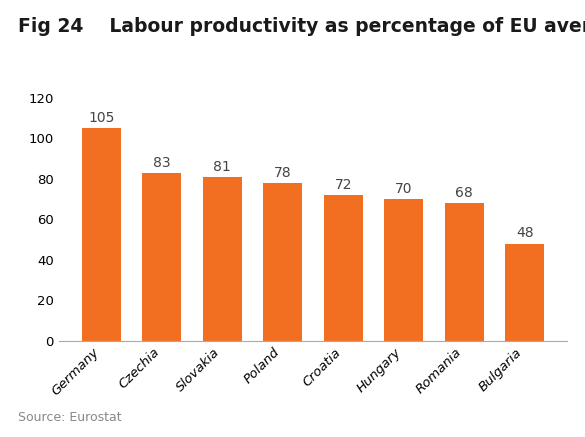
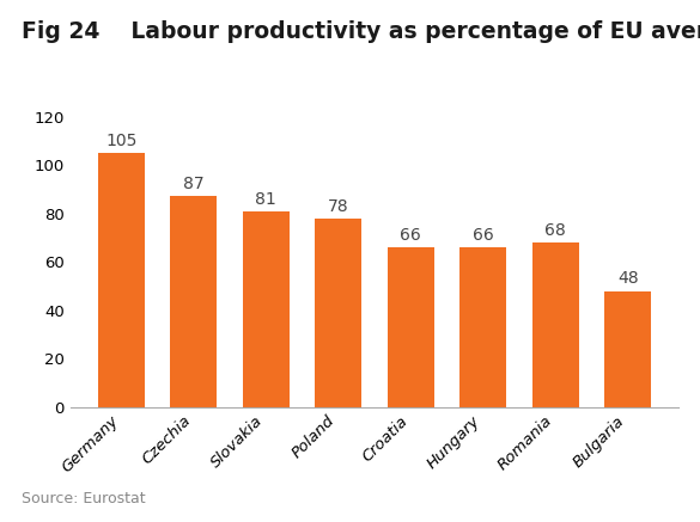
Czechia: 83 -> 87
Croatia: 72 -> 66
Hungary: 70 -> 66
